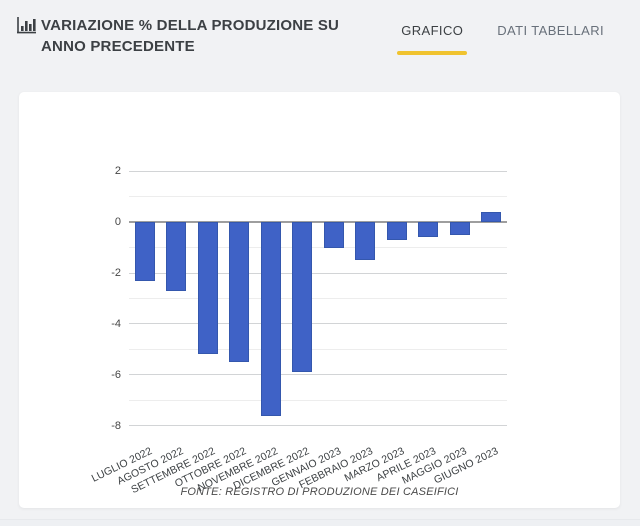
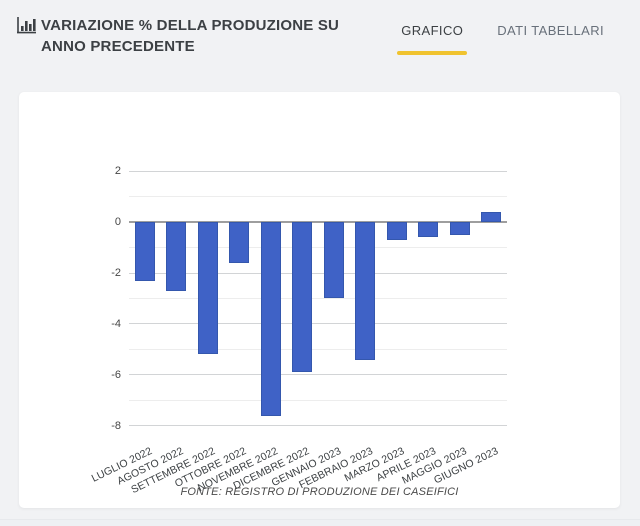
OTTOBRE 2022: -5.5 -> -1.6
GENNAIO 2023: -1.0 -> -3.0
FEBBRAIO 2023: -1.5 -> -5.4
